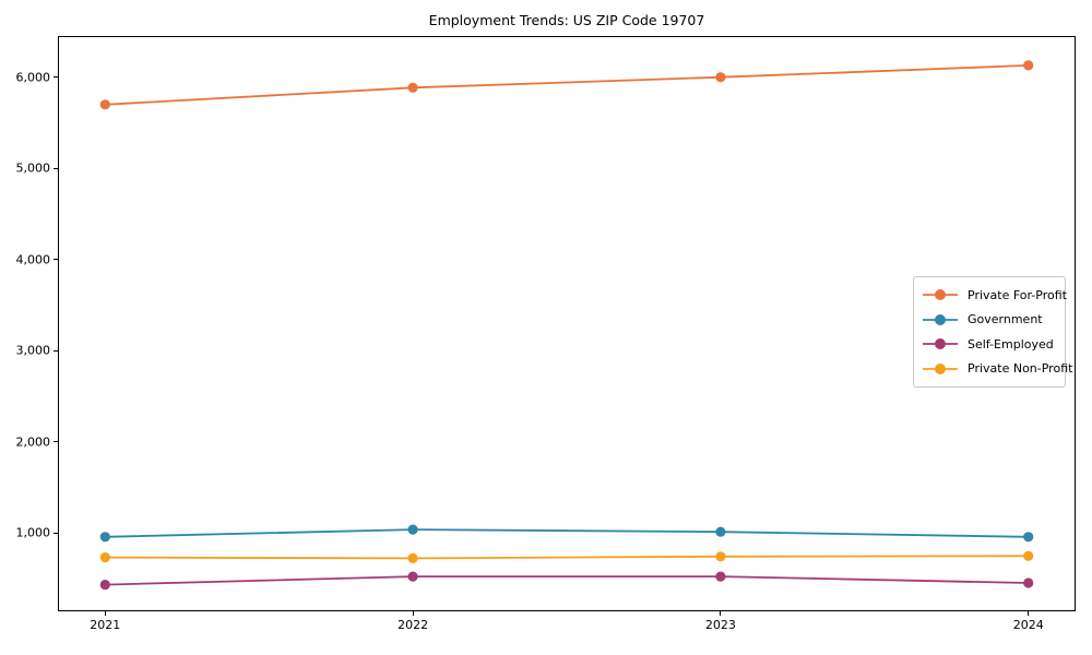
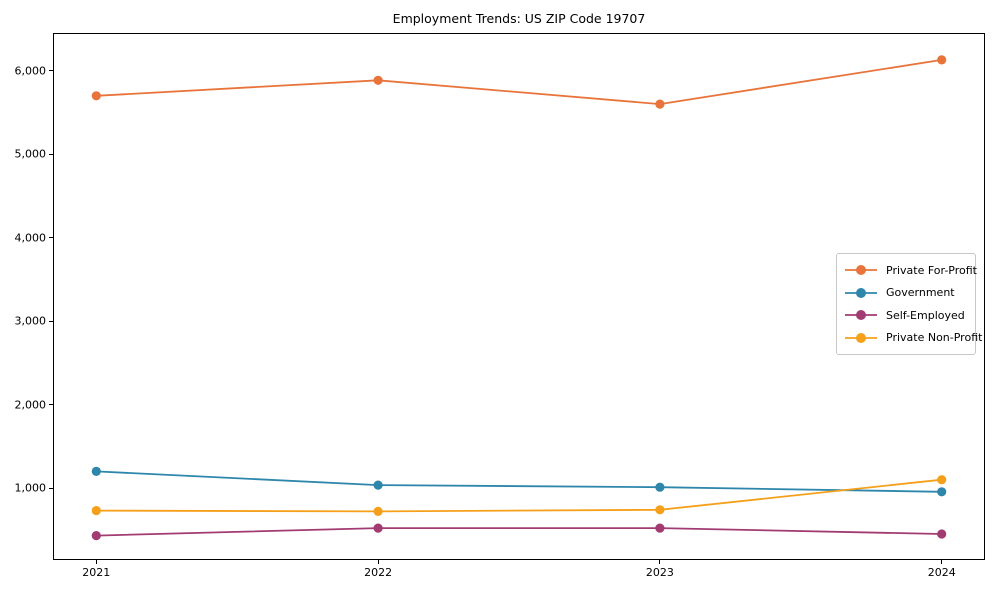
Government/2021: 1000 -> 1200
Private For-Profit/2023: 6000 -> 5600
Private Non-Profit/2024: 700 -> 1100
